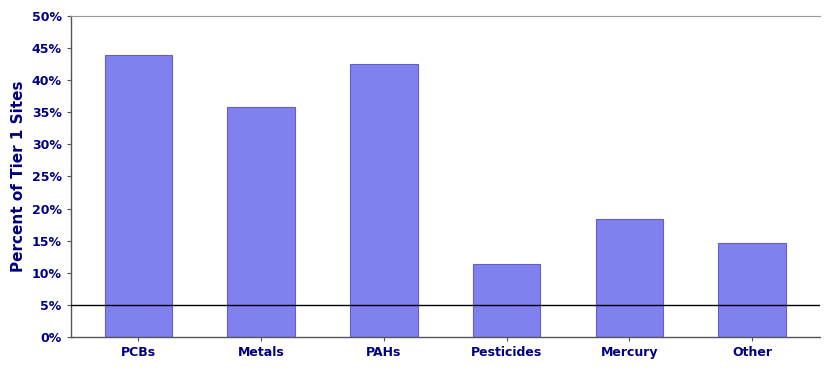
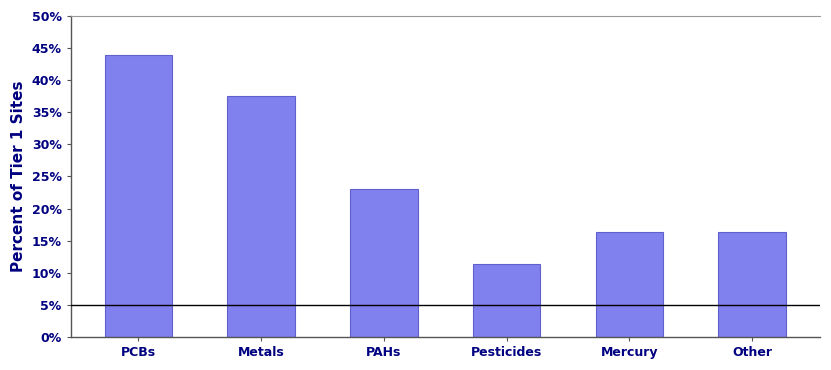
Metals: 35.8% -> 37.5%
PAHs: 42.6% -> 23.0%
Mercury: 18.4% -> 16.3%
Other: 14.6% -> 16.3%
